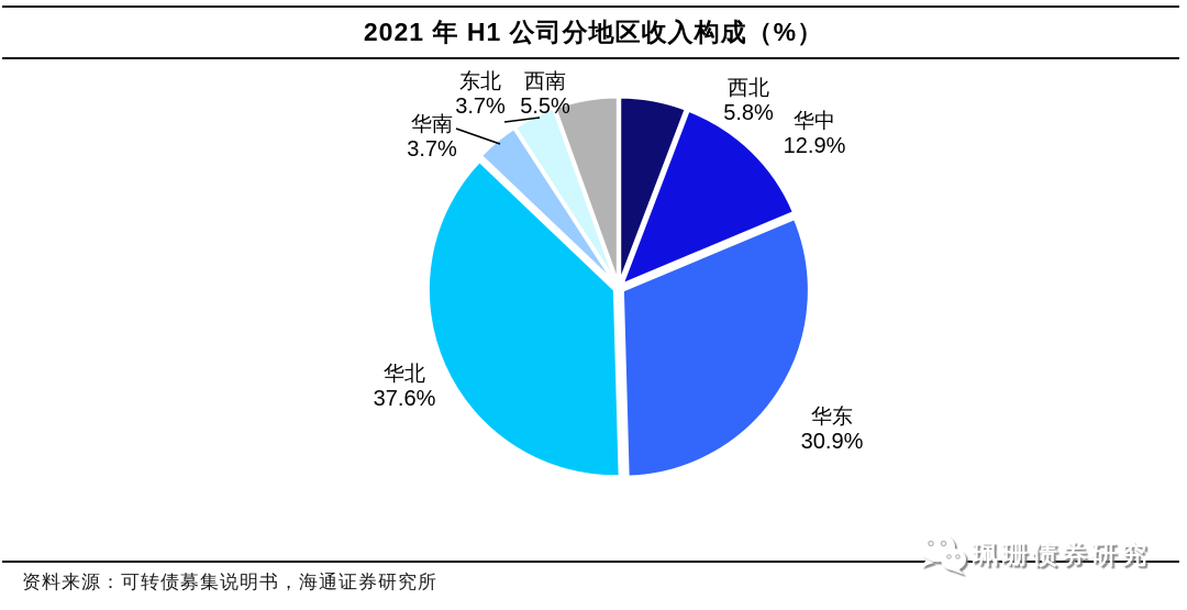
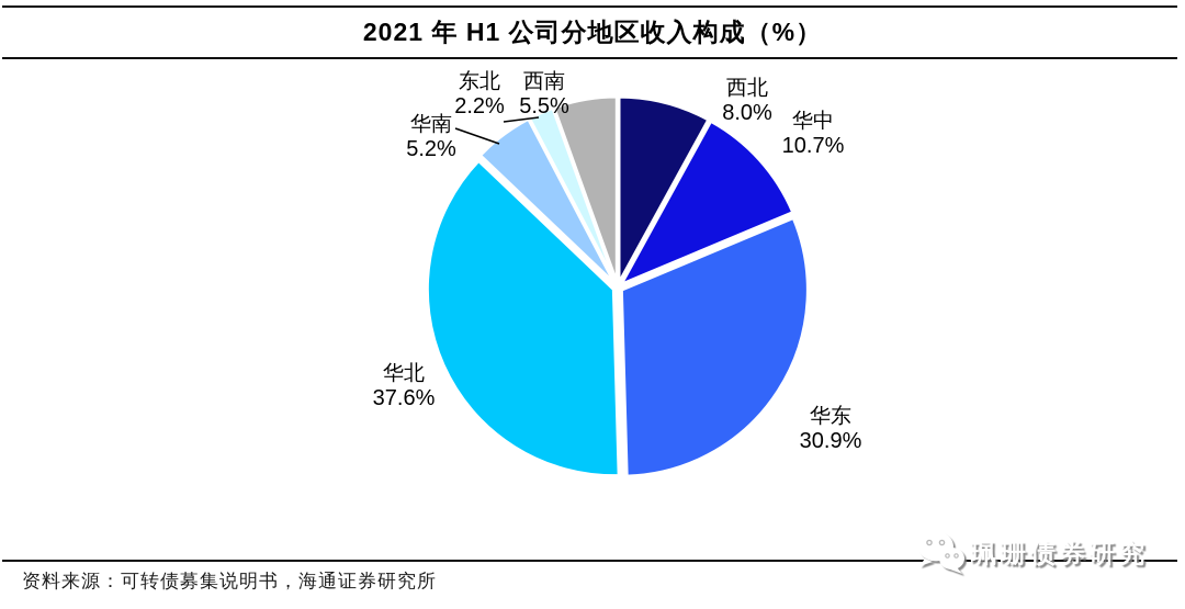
西北: 5.8% -> 8.0%
华中: 12.9% -> 10.7%
华南: 3.7% -> 5.2%
东北: 3.7% -> 2.2%
